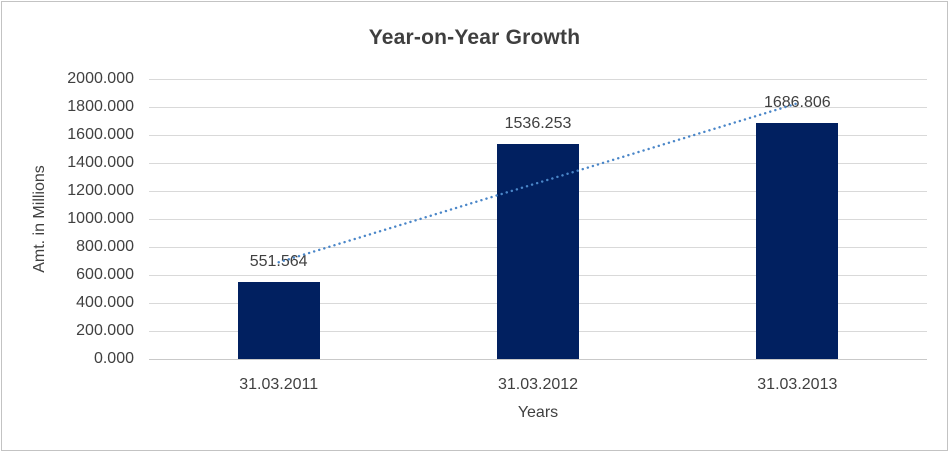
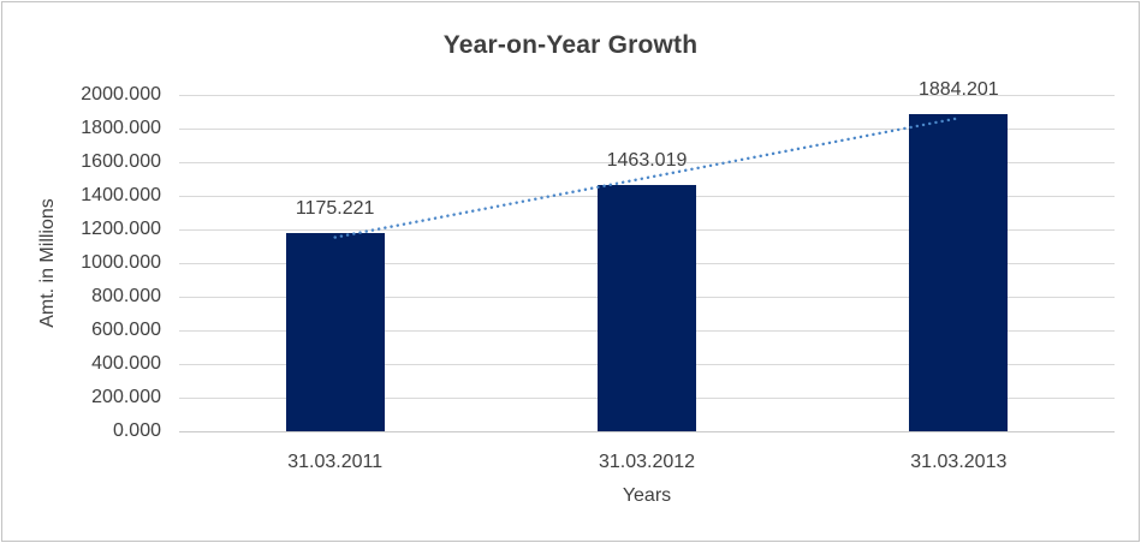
31.03.2011: 551.564 -> 1175.221
31.03.2012: 1536.253 -> 1463.019
31.03.2013: 1686.806 -> 1884.201
